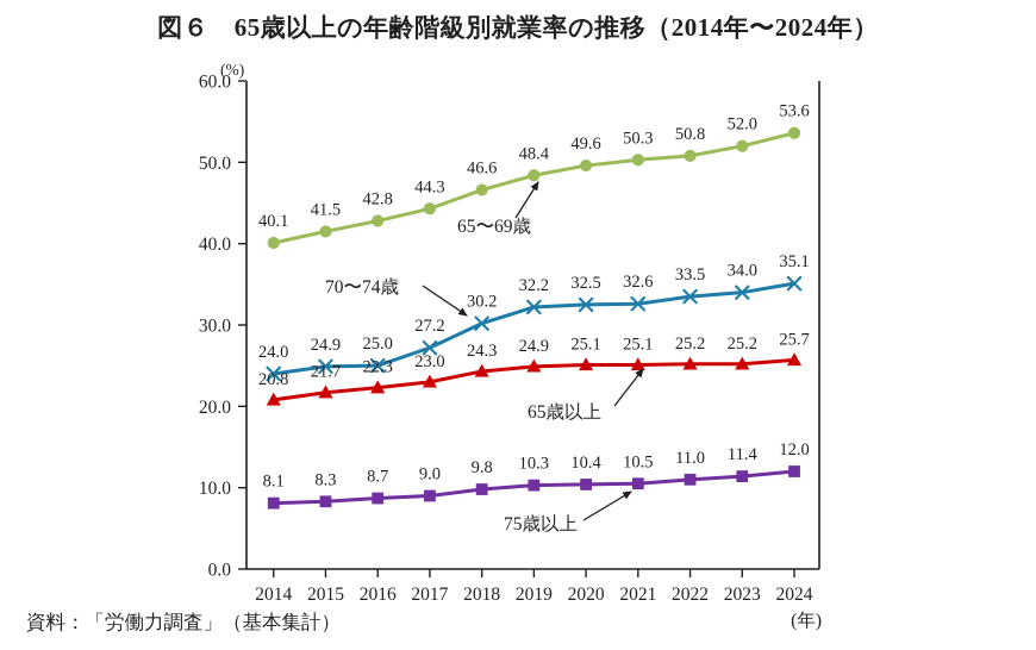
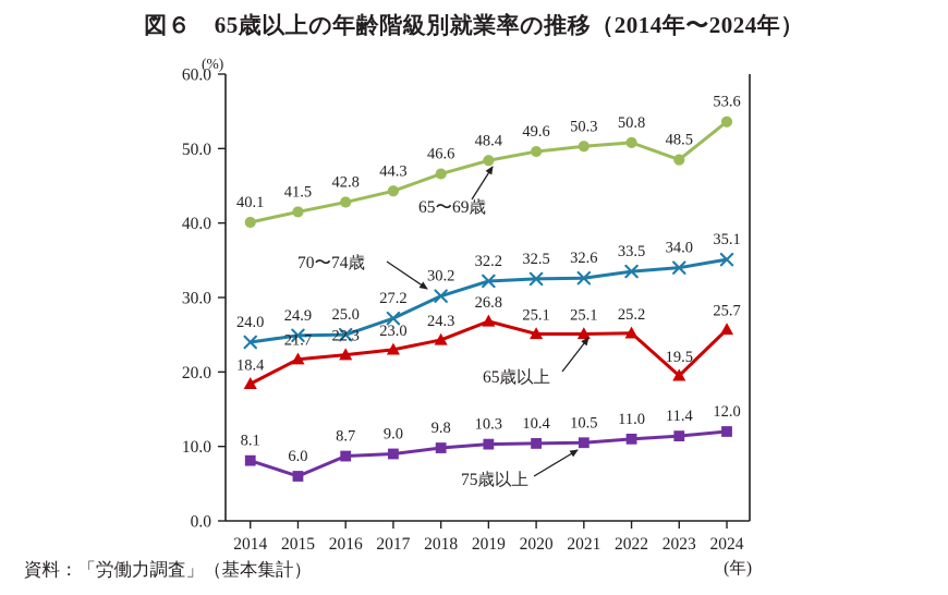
65歳以上/2014: 20.8 -> 18.4
75歳以上/2015: 8.3 -> 6.0
65歳以上/2019: 24.9 -> 26.8
65〜69歳/2023: 52.0 -> 48.5
65歳以上/2023: 25.2 -> 19.5
